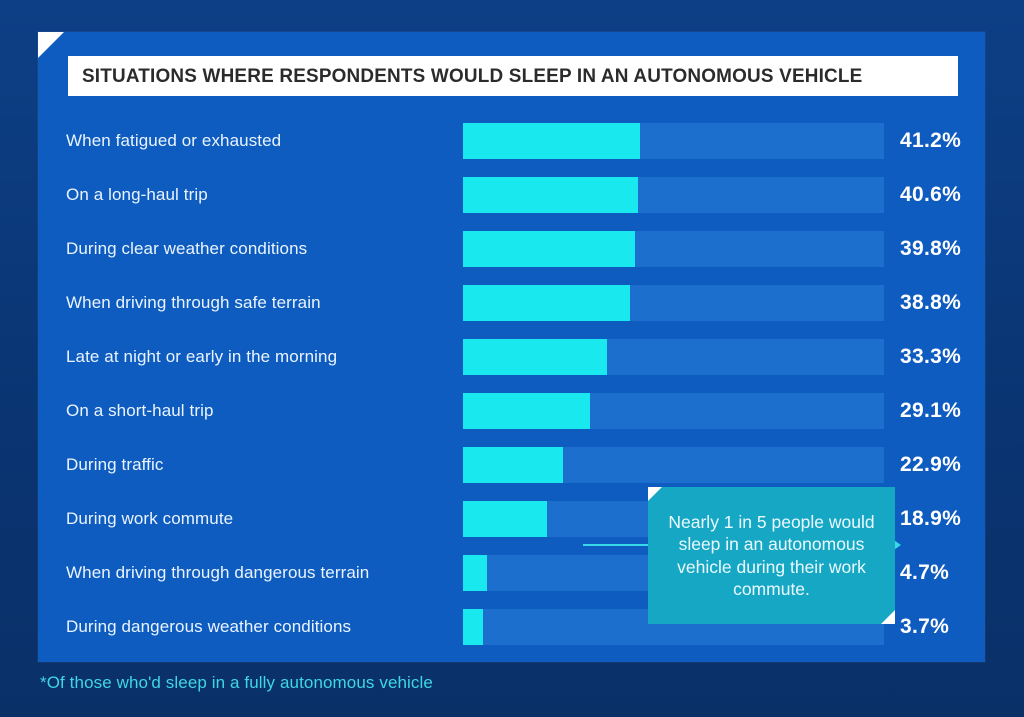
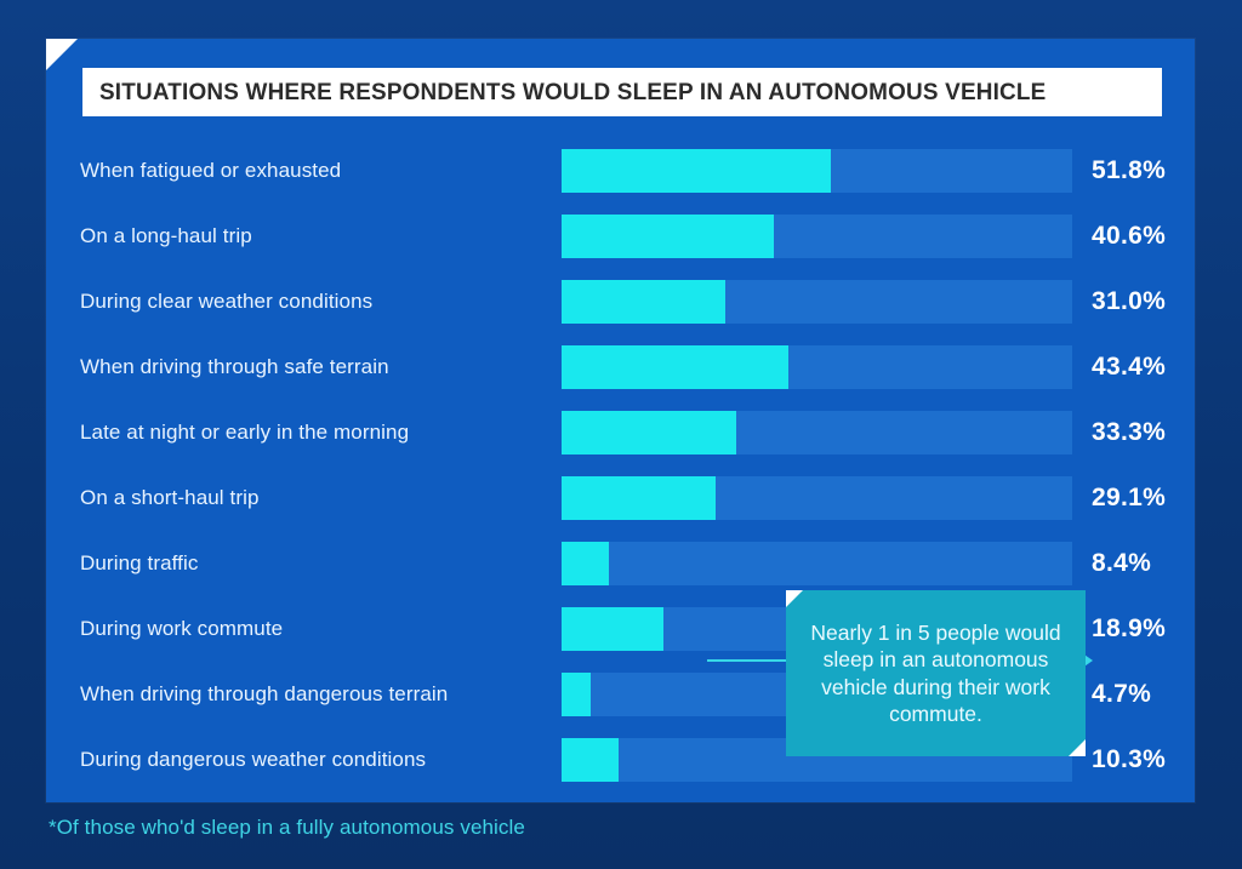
When fatigued or exhausted: 41.2% -> 51.8%
During clear weather conditions: 39.8% -> 31.0%
When driving through safe terrain: 38.8% -> 43.4%
During traffic: 22.9% -> 8.4%
During dangerous weather conditions: 3.7% -> 10.3%
